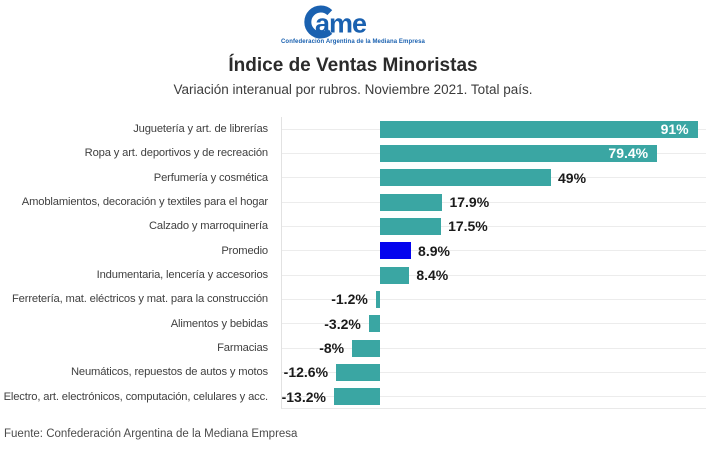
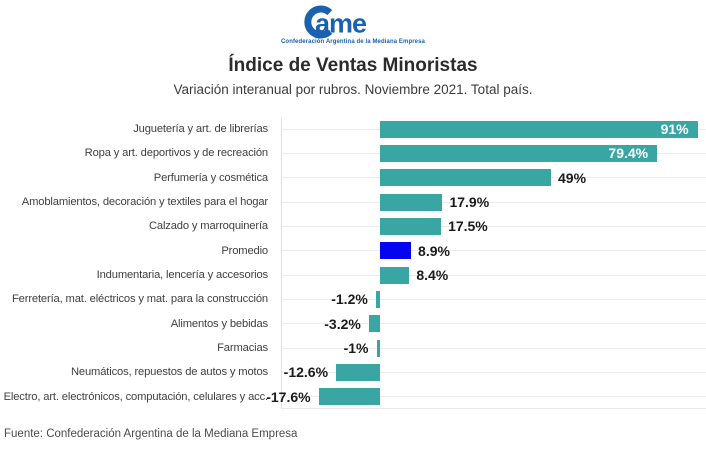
Farmacias: -8% -> -1%
Electro, art. electrónicos, computación, celulares y acc.: -13.2% -> -17.6%
